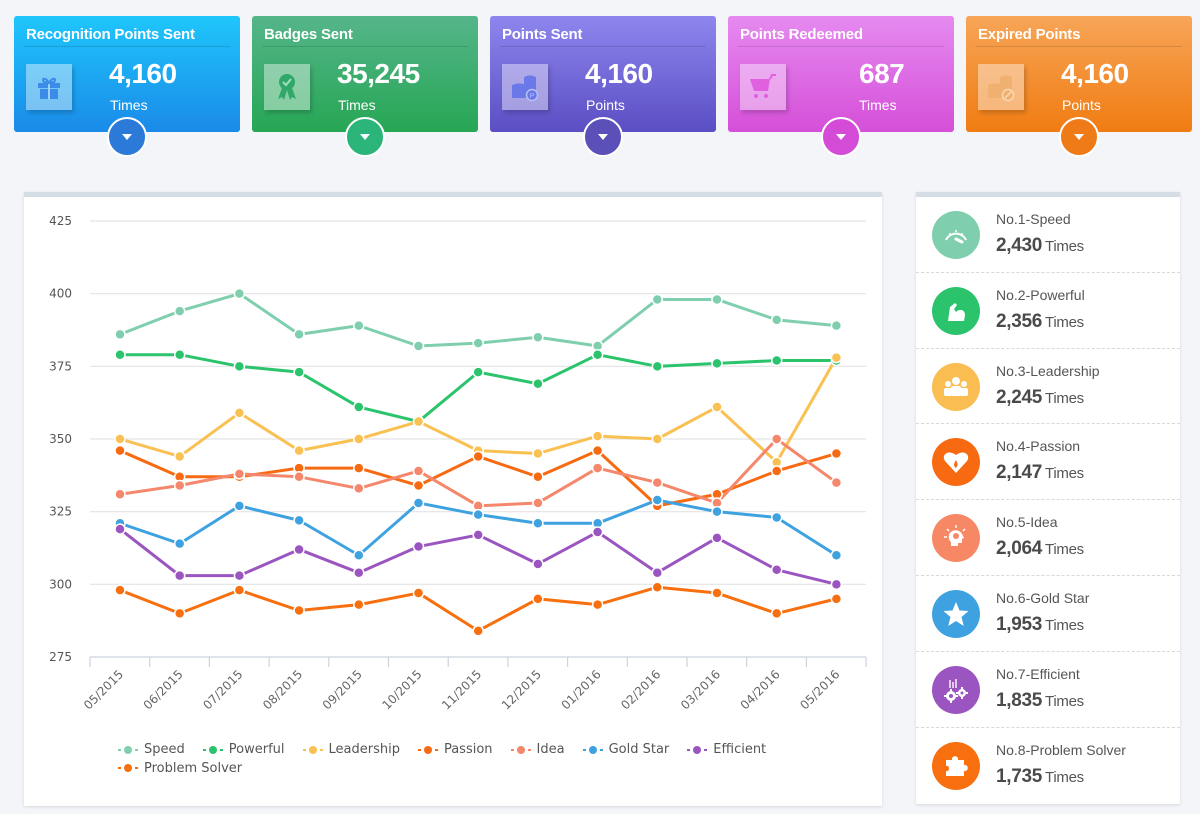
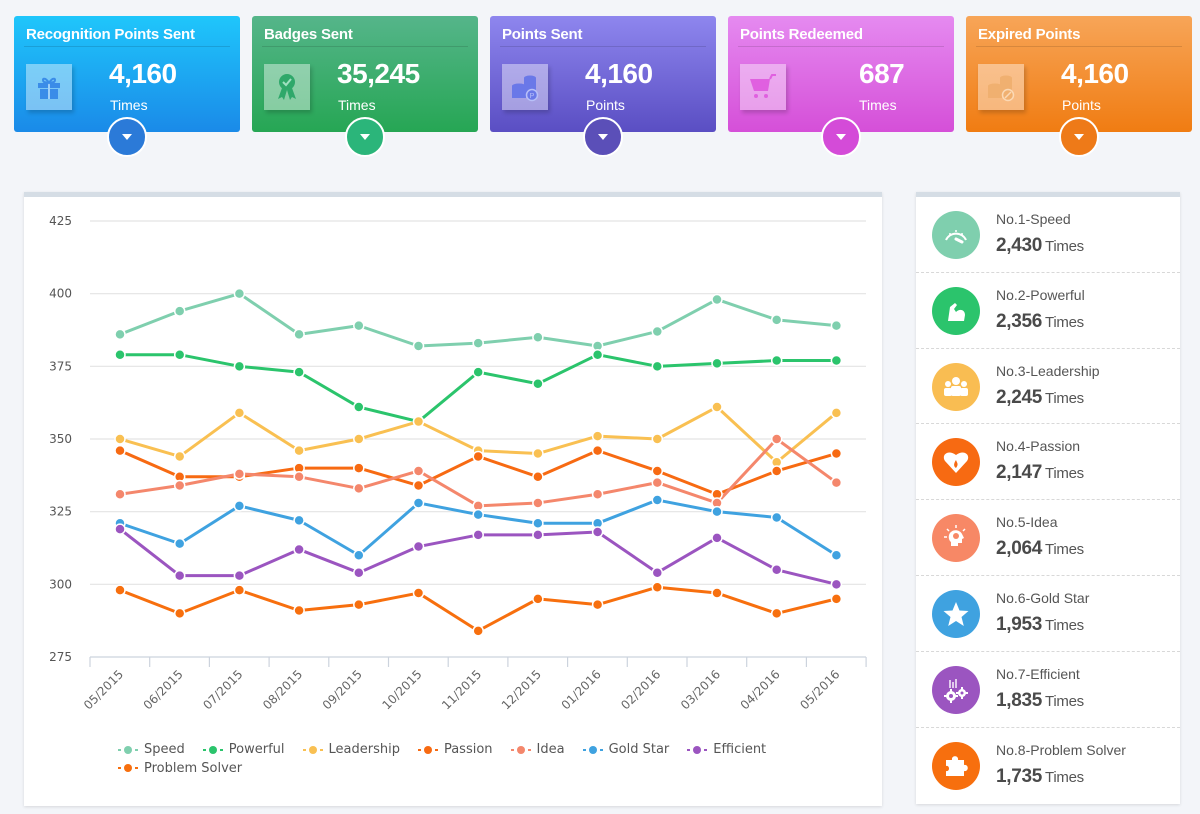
Efficient/12/2015: 307 -> 317
Idea/01/2016: 340 -> 331
Speed/02/2016: 398 -> 387
Passion/02/2016: 327 -> 339
Leadership/05/2016: 378 -> 359
